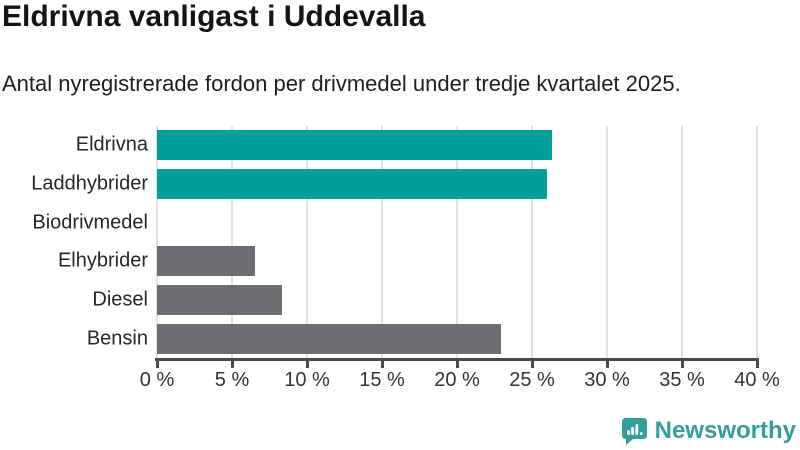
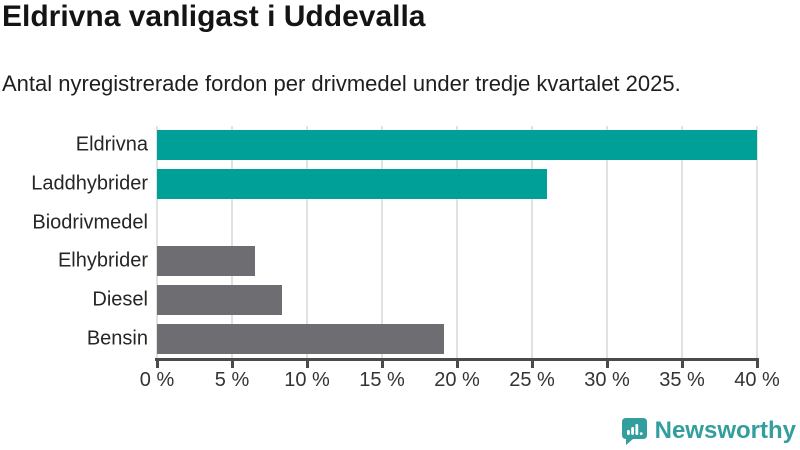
Eldrivna: 26.3% -> 40.0%
Bensin: 22.9% -> 19.1%
